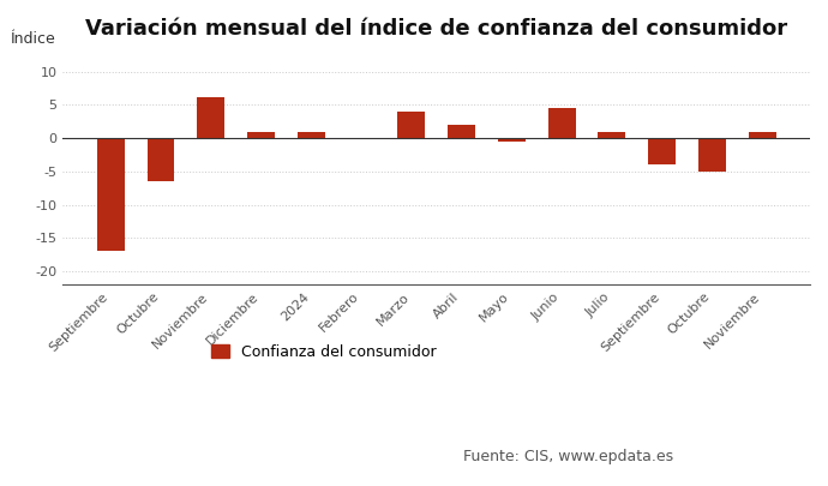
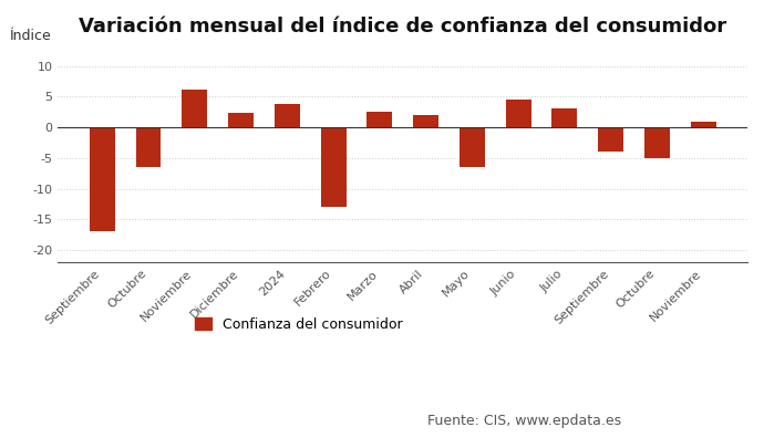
Diciembre: 1.0 -> 2.4
2024: 1.0 -> 3.8
Febrero: -0.2 -> -13.0
Marzo: 4.0 -> 2.6
Mayo: -0.5 -> -6.4
Julio: 1.0 -> 3.0
